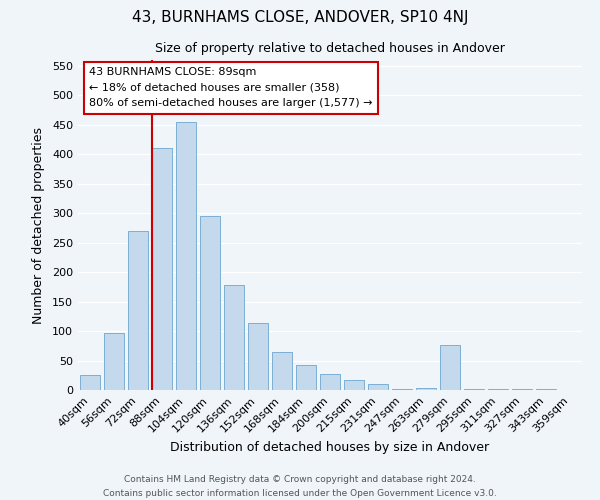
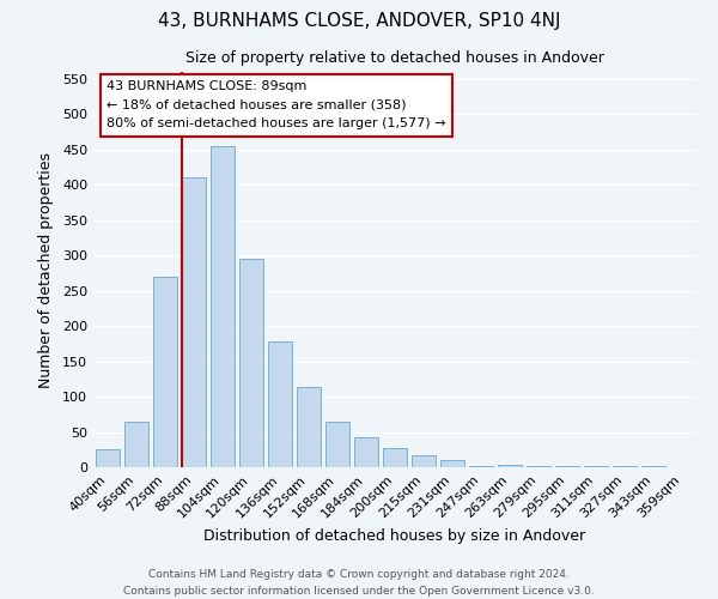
56sqm: 96 -> 65
279sqm: 76 -> 2
